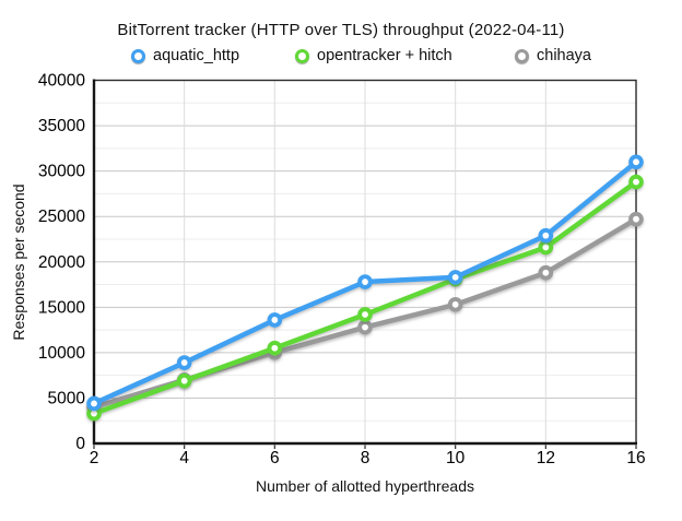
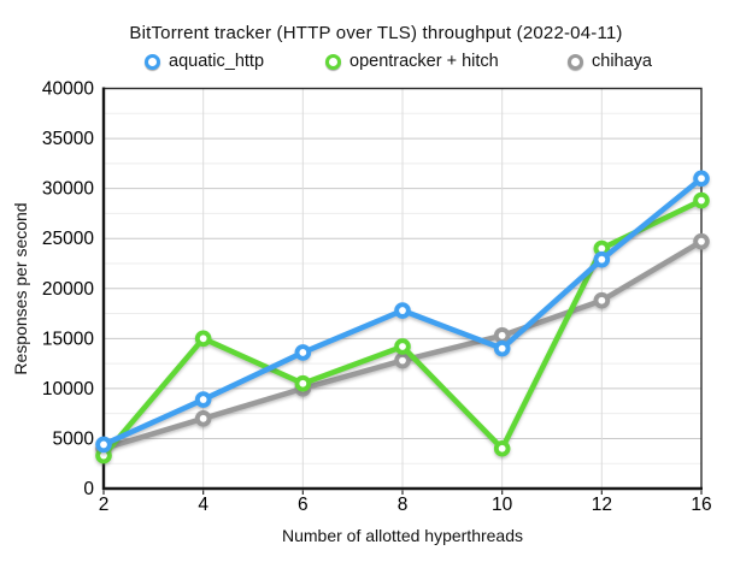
opentracker + hitch/4: 7000 -> 15000
aquatic_http/10: 18000 -> 14000
opentracker + hitch/10: 18000 -> 4000
opentracker + hitch/12: 22000 -> 24000
